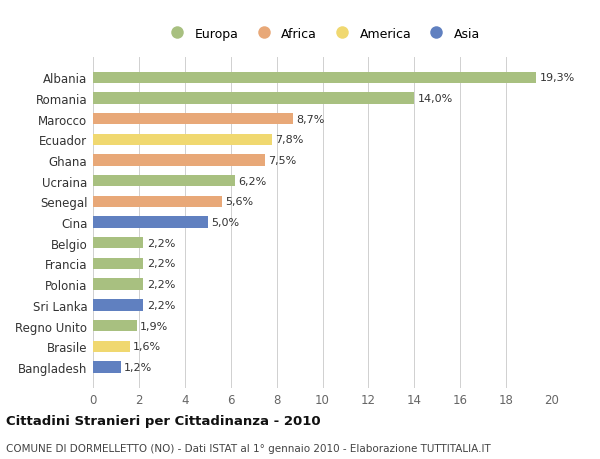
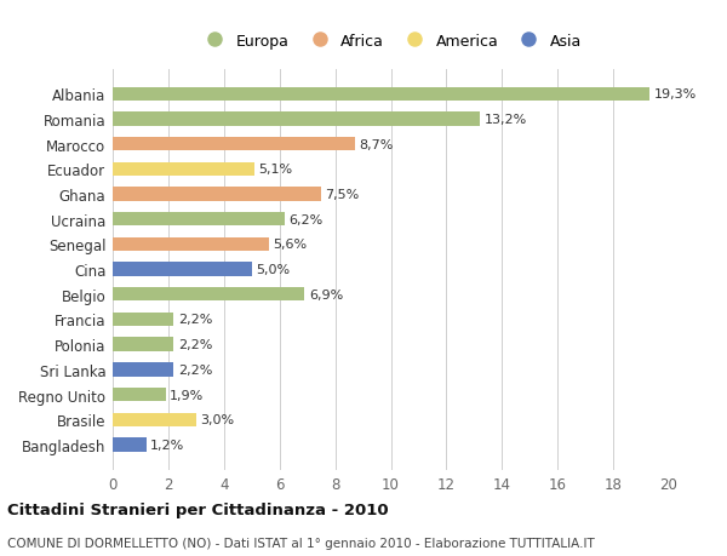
Romania: 14,0% -> 13,2%
Ecuador: 7,8% -> 5,1%
Belgio: 2,2% -> 6,9%
Brasile: 1,6% -> 3,0%
